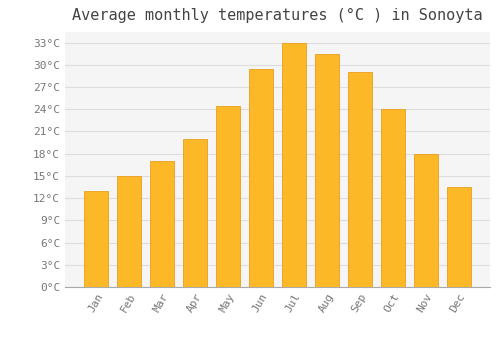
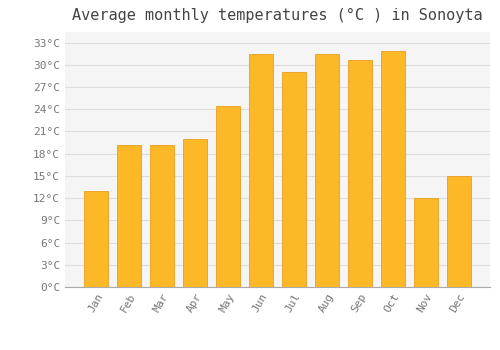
Feb: 15.0°C -> 19.2°C
Mar: 17.0°C -> 19.2°C
Jun: 29.5°C -> 31.4°C
Jul: 33.0°C -> 29.0°C
Sep: 29.0°C -> 30.6°C
Oct: 24.0°C -> 31.8°C
Nov: 18.0°C -> 12.0°C
Dec: 13.5°C -> 15.0°C
